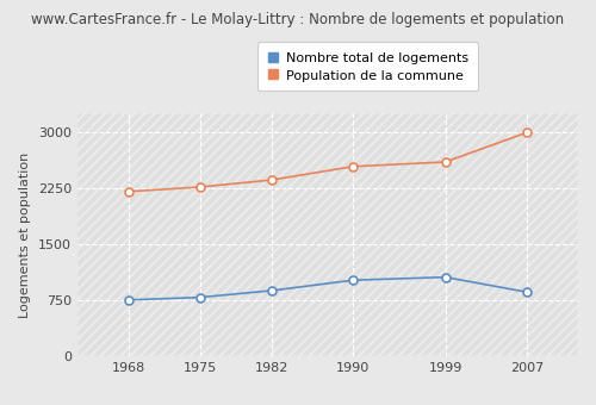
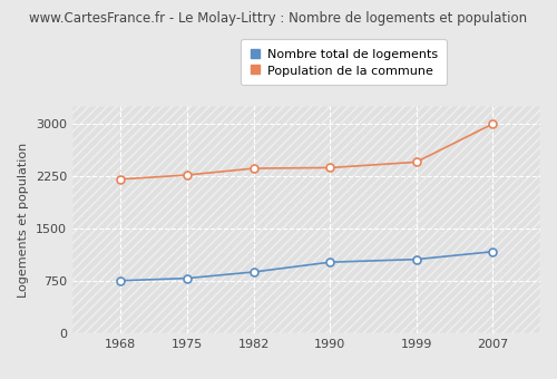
Population de la commune/1990: 2540 -> 2370
Population de la commune/1999: 2600 -> 2450
Nombre total de logements/2007: 860 -> 1170
